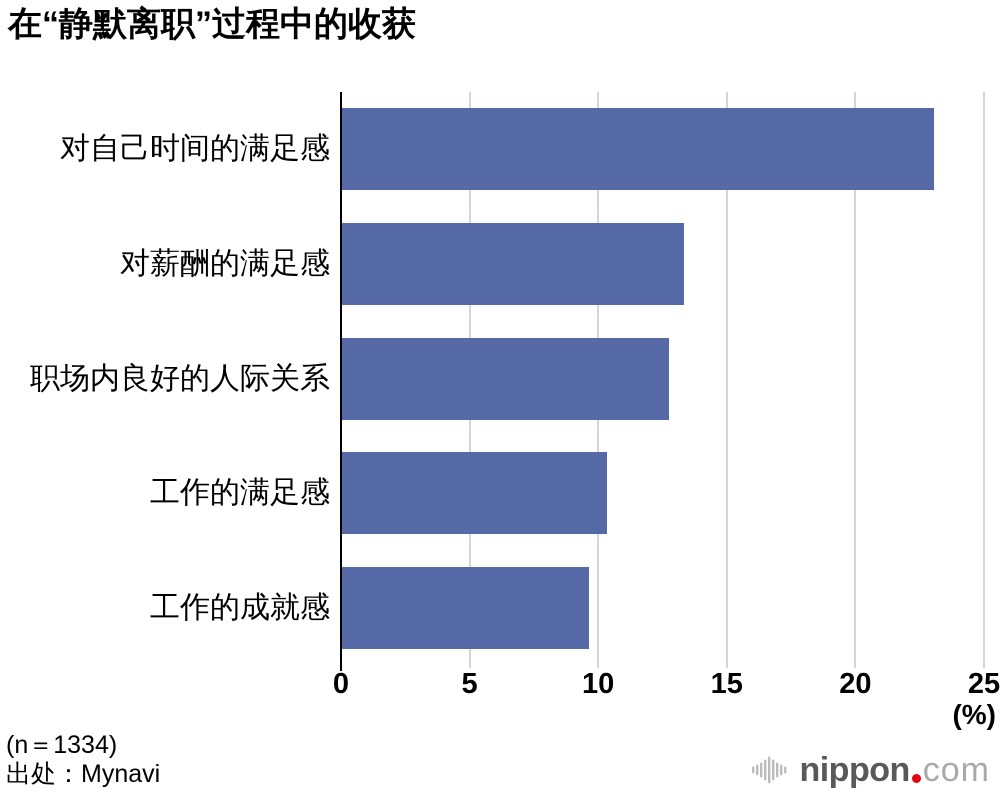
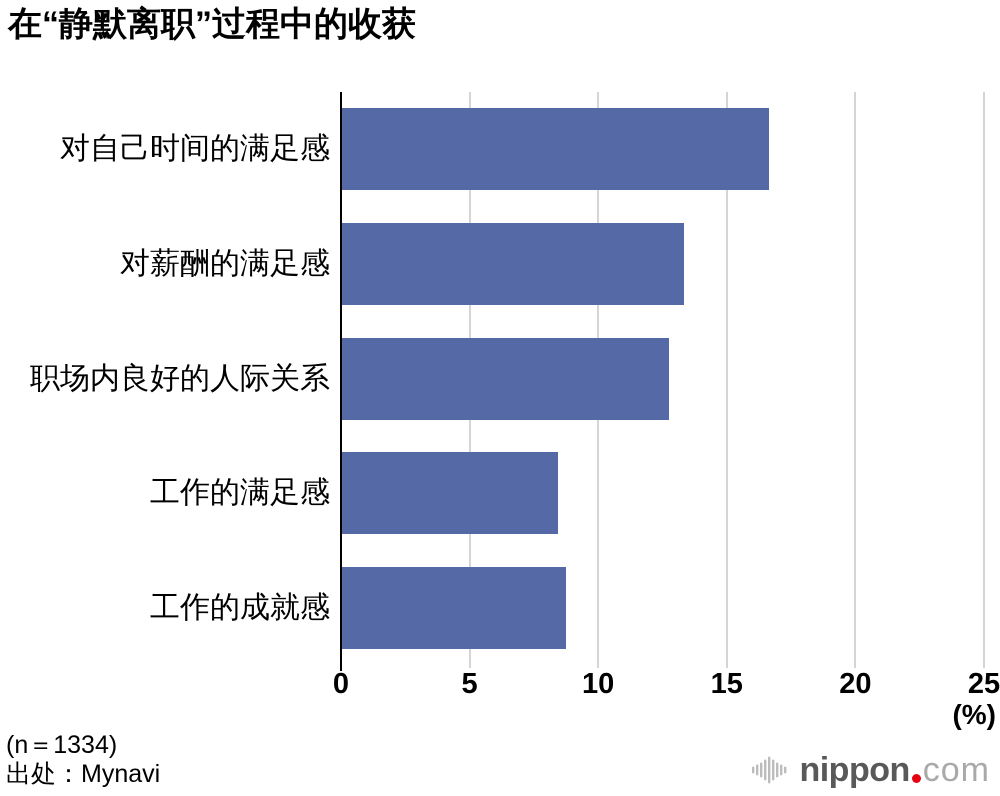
对自己时间的满足感: 23.0 -> 16.6
工作的满足感: 10.3 -> 8.4
工作的成就感: 9.6 -> 8.7
